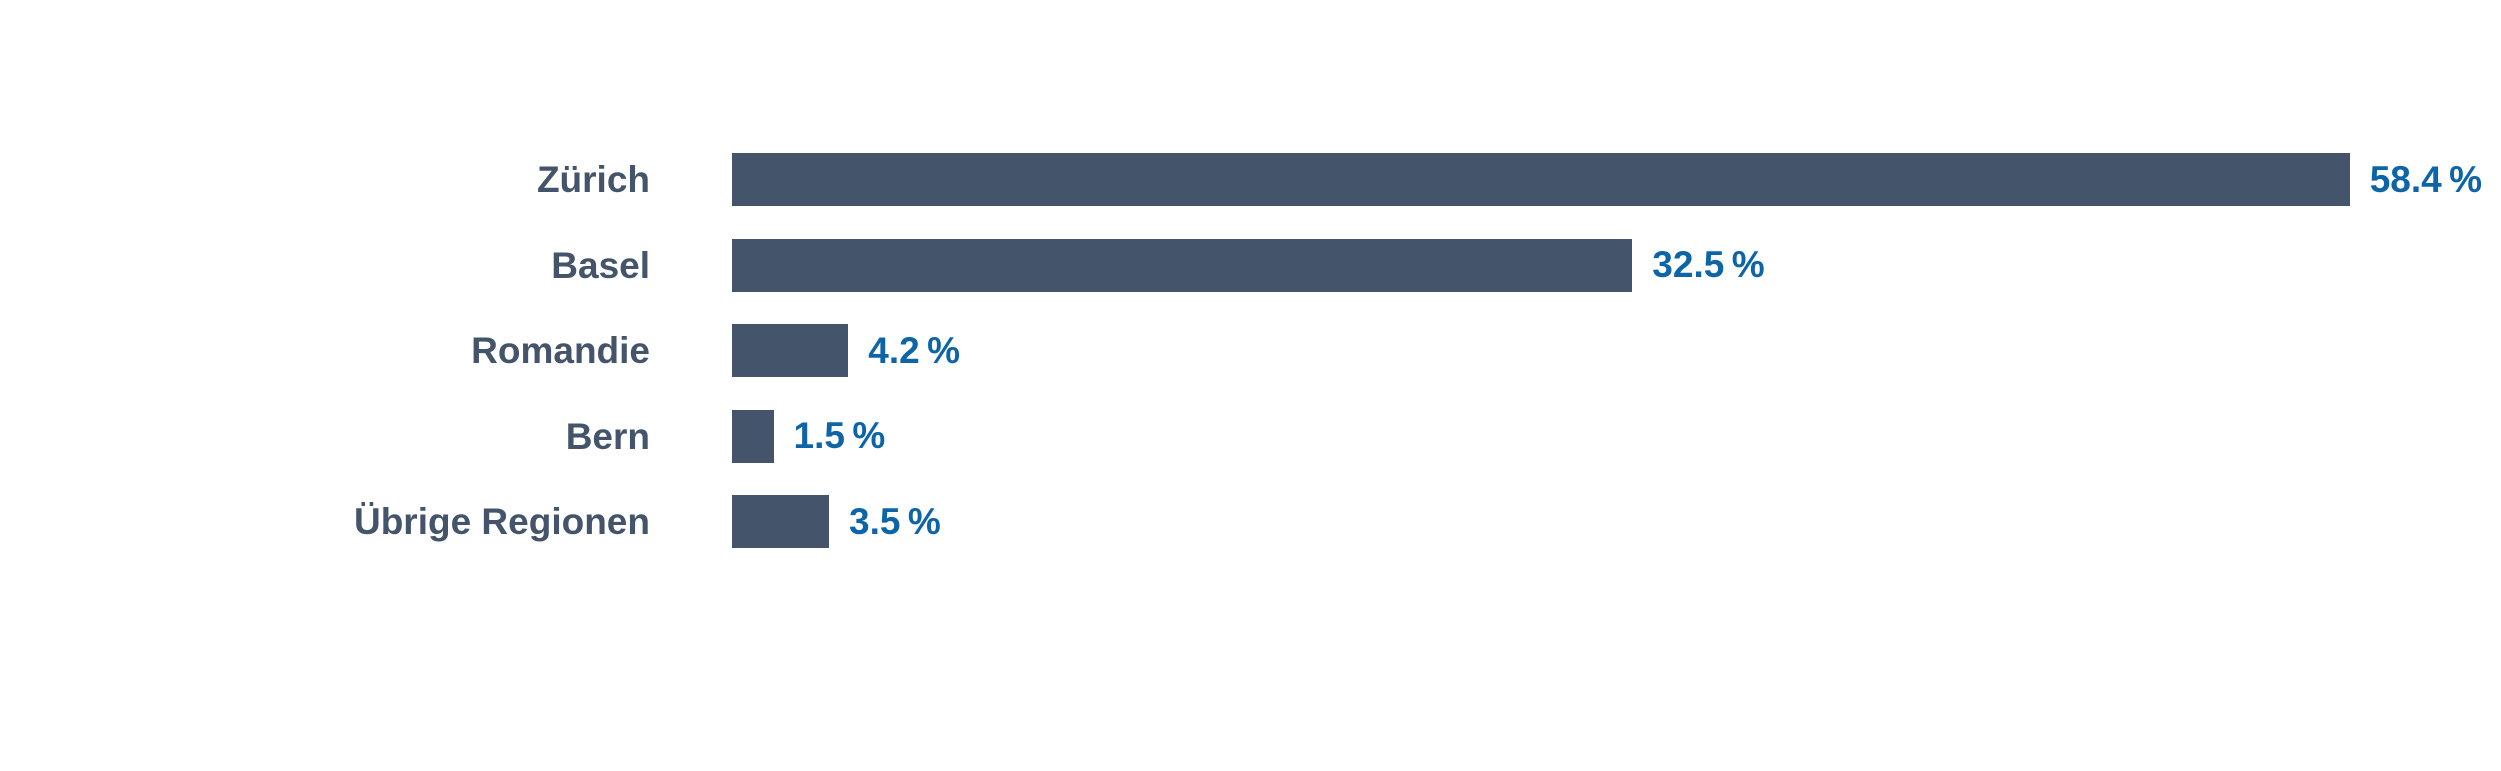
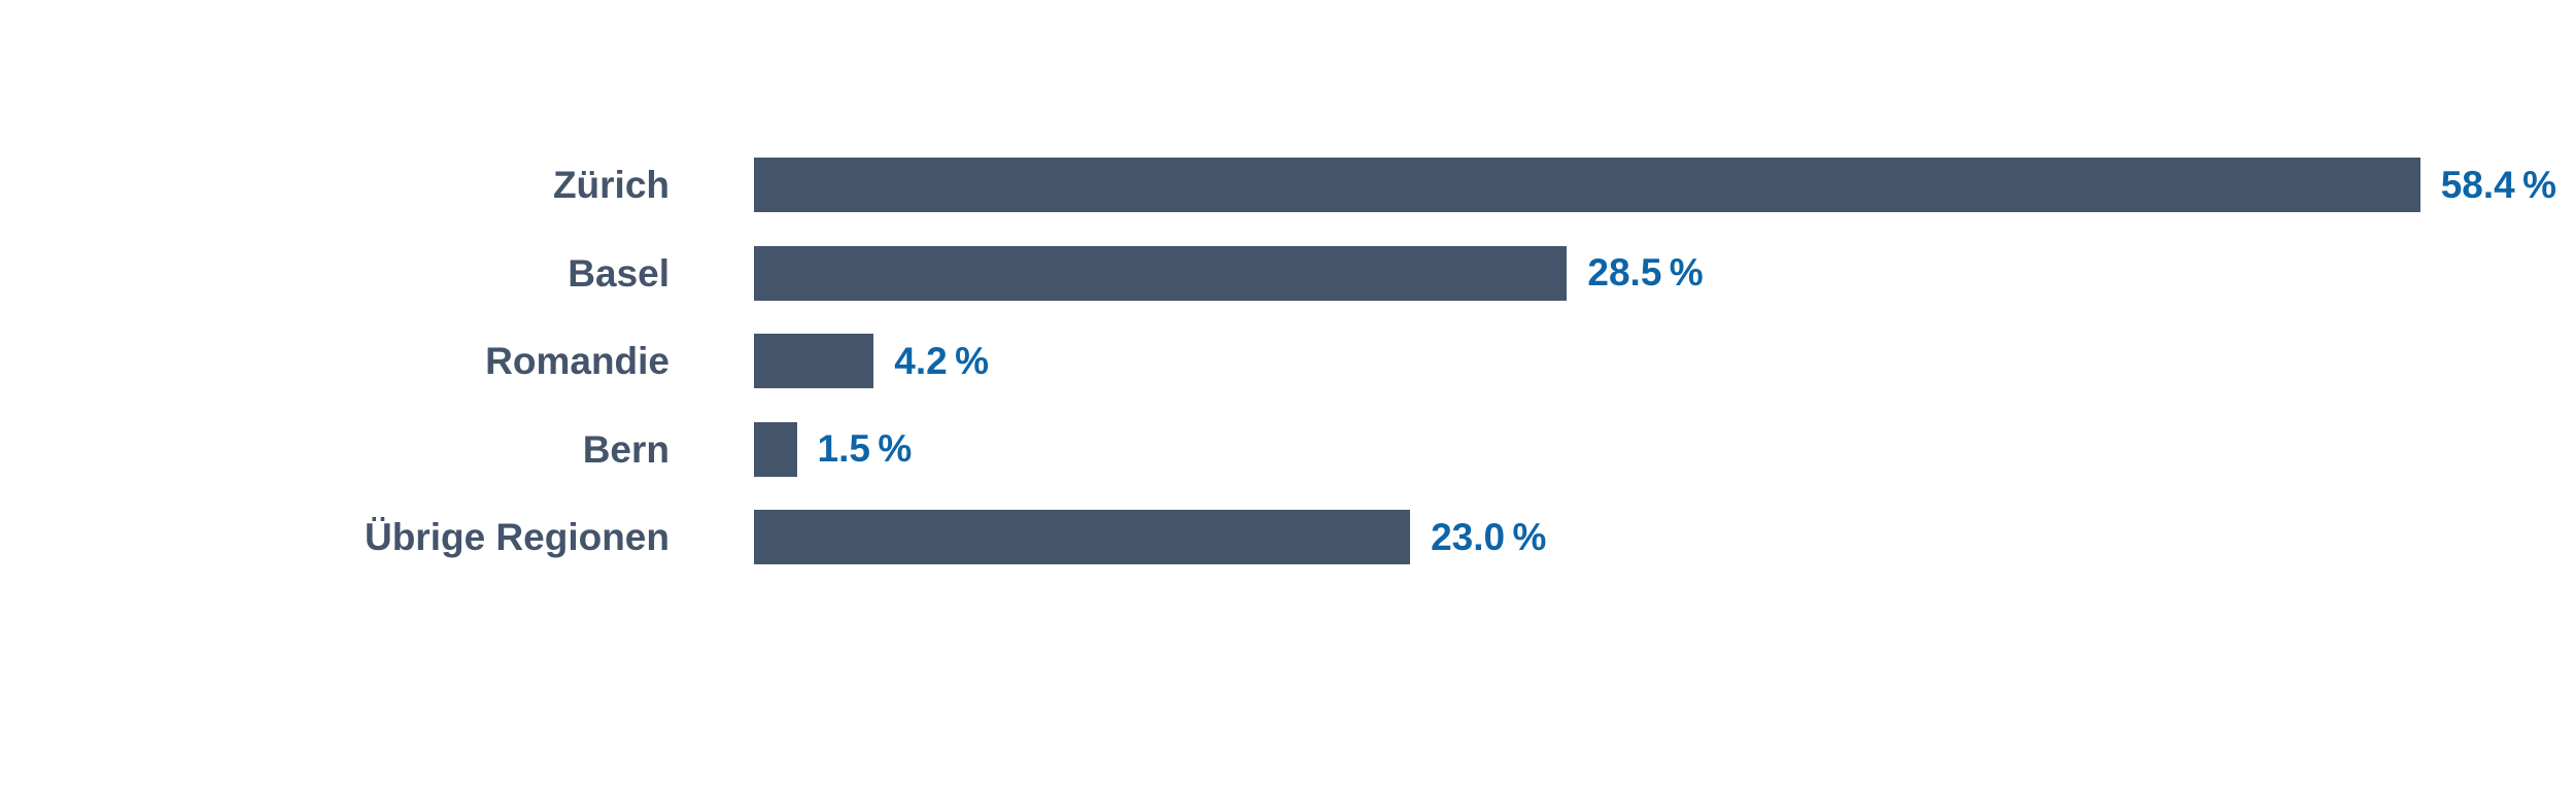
Basel: 32.5 -> 28.5
Übrige Regionen: 3.5 -> 23.0
